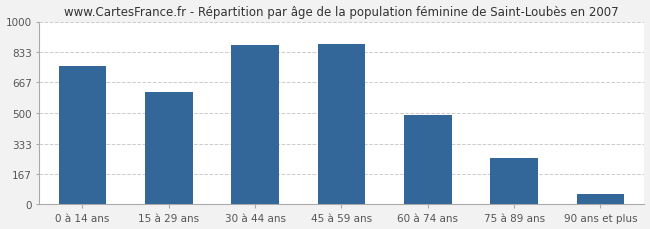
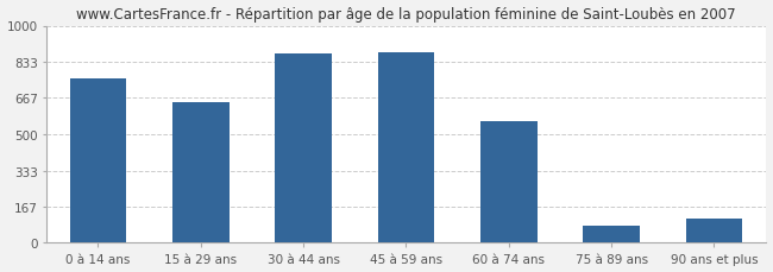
15 à 29 ans: 620 -> 650
60 à 74 ans: 490 -> 560
75 à 89 ans: 260 -> 80
90 ans et plus: 60 -> 110
